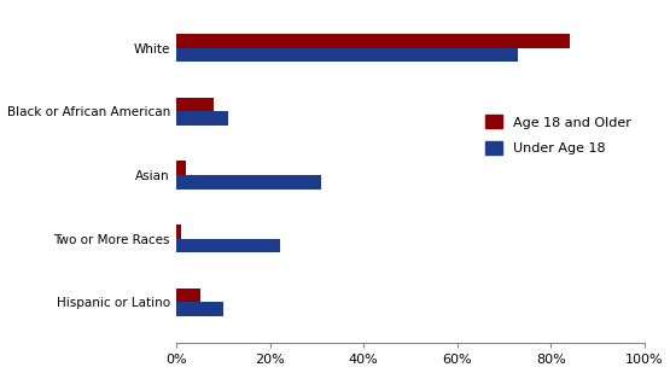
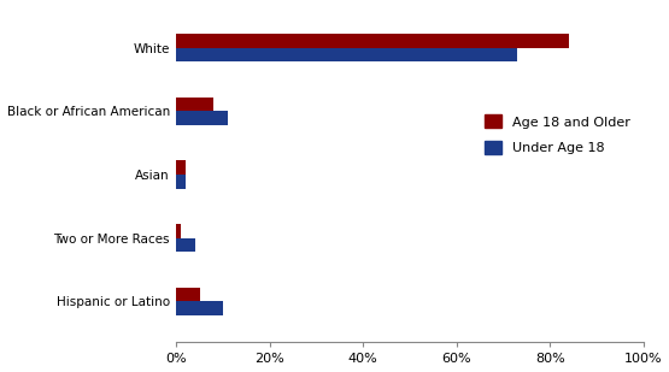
Under Age 18/Asian: 31% -> 2%
Under Age 18/Two or More Races: 22% -> 4%
